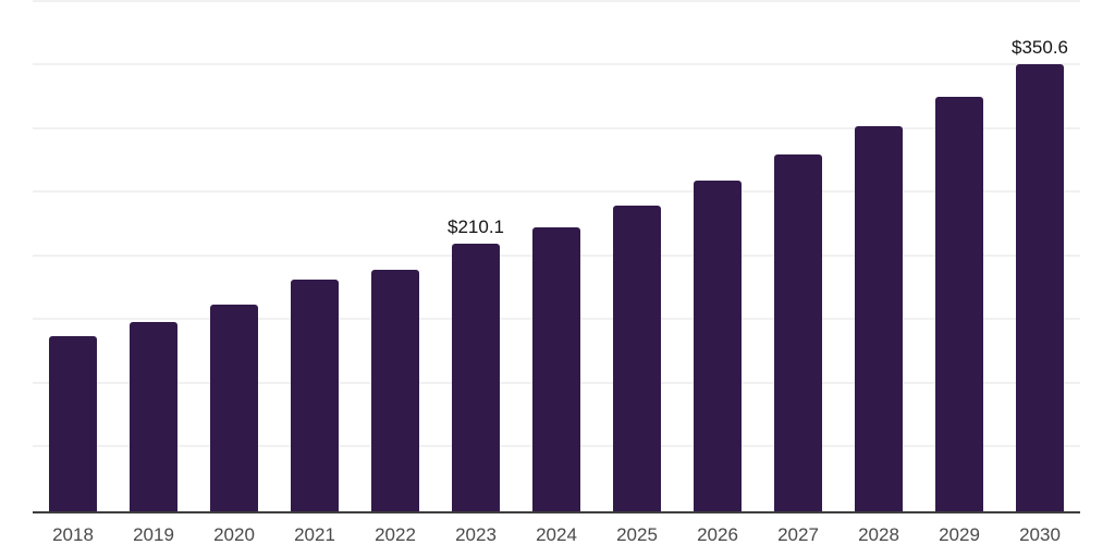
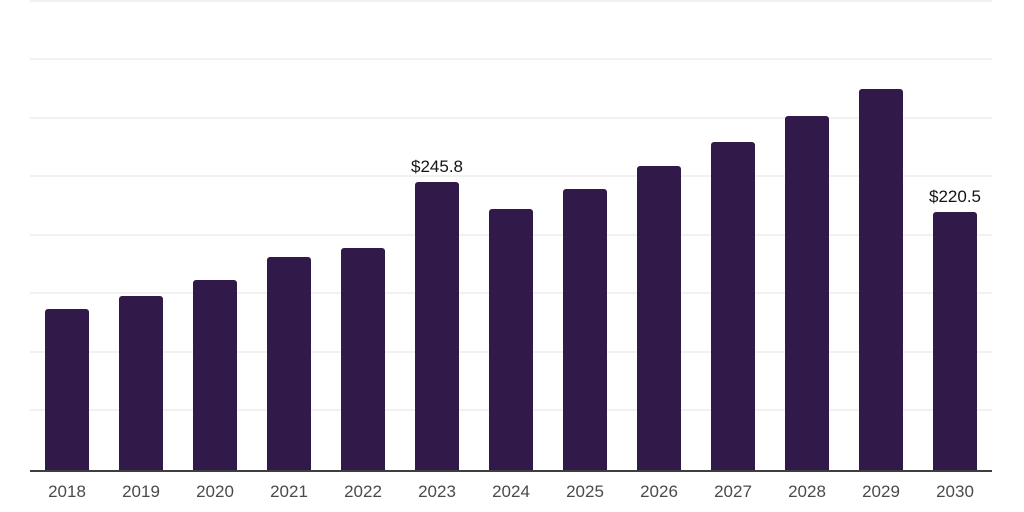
2023: $210.1 -> $245.8
2030: $350.6 -> $220.5
